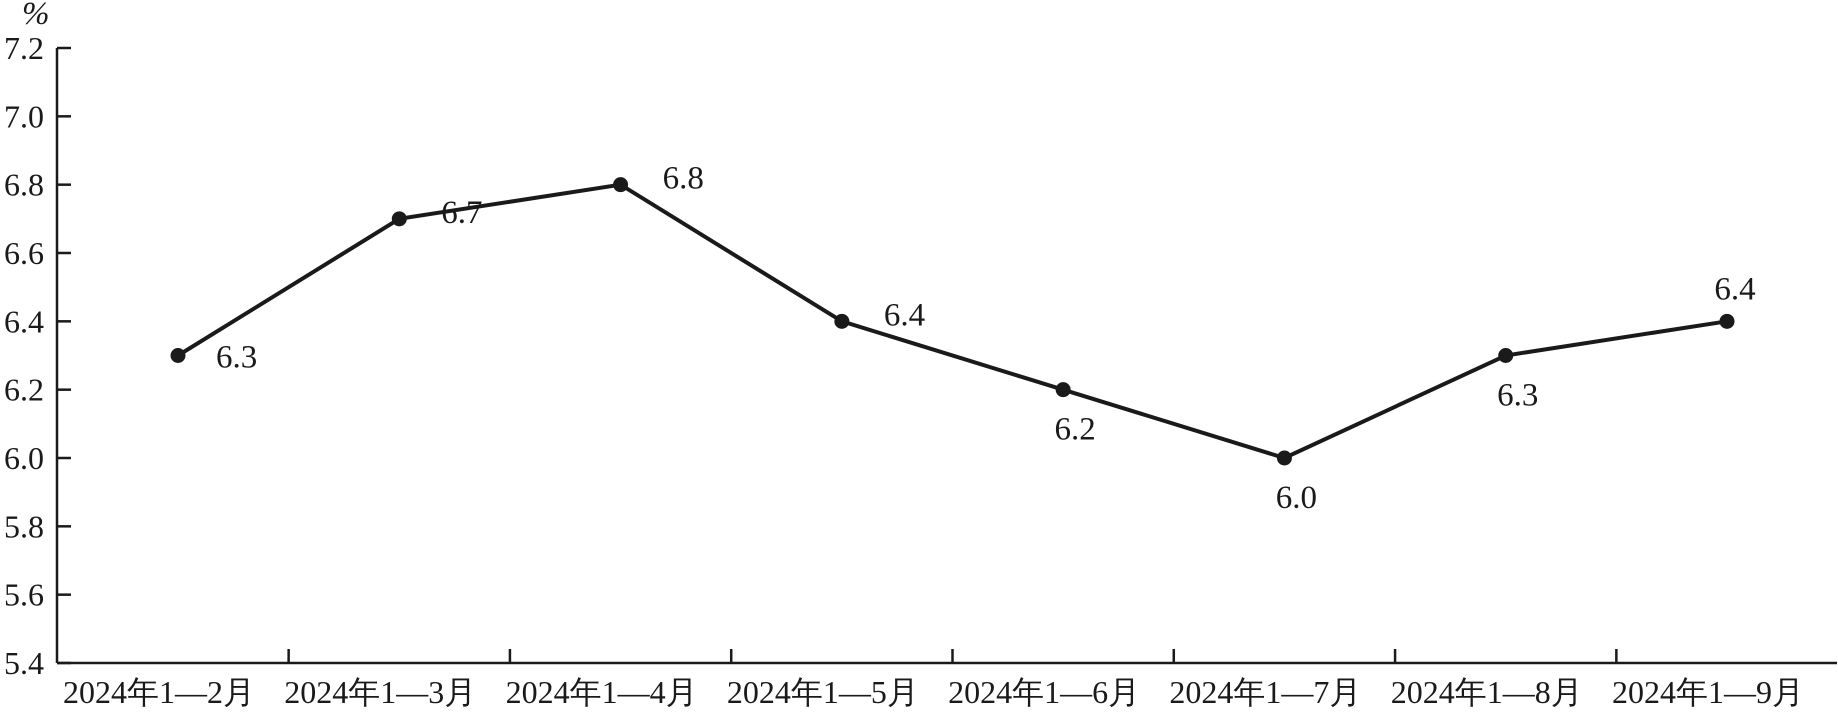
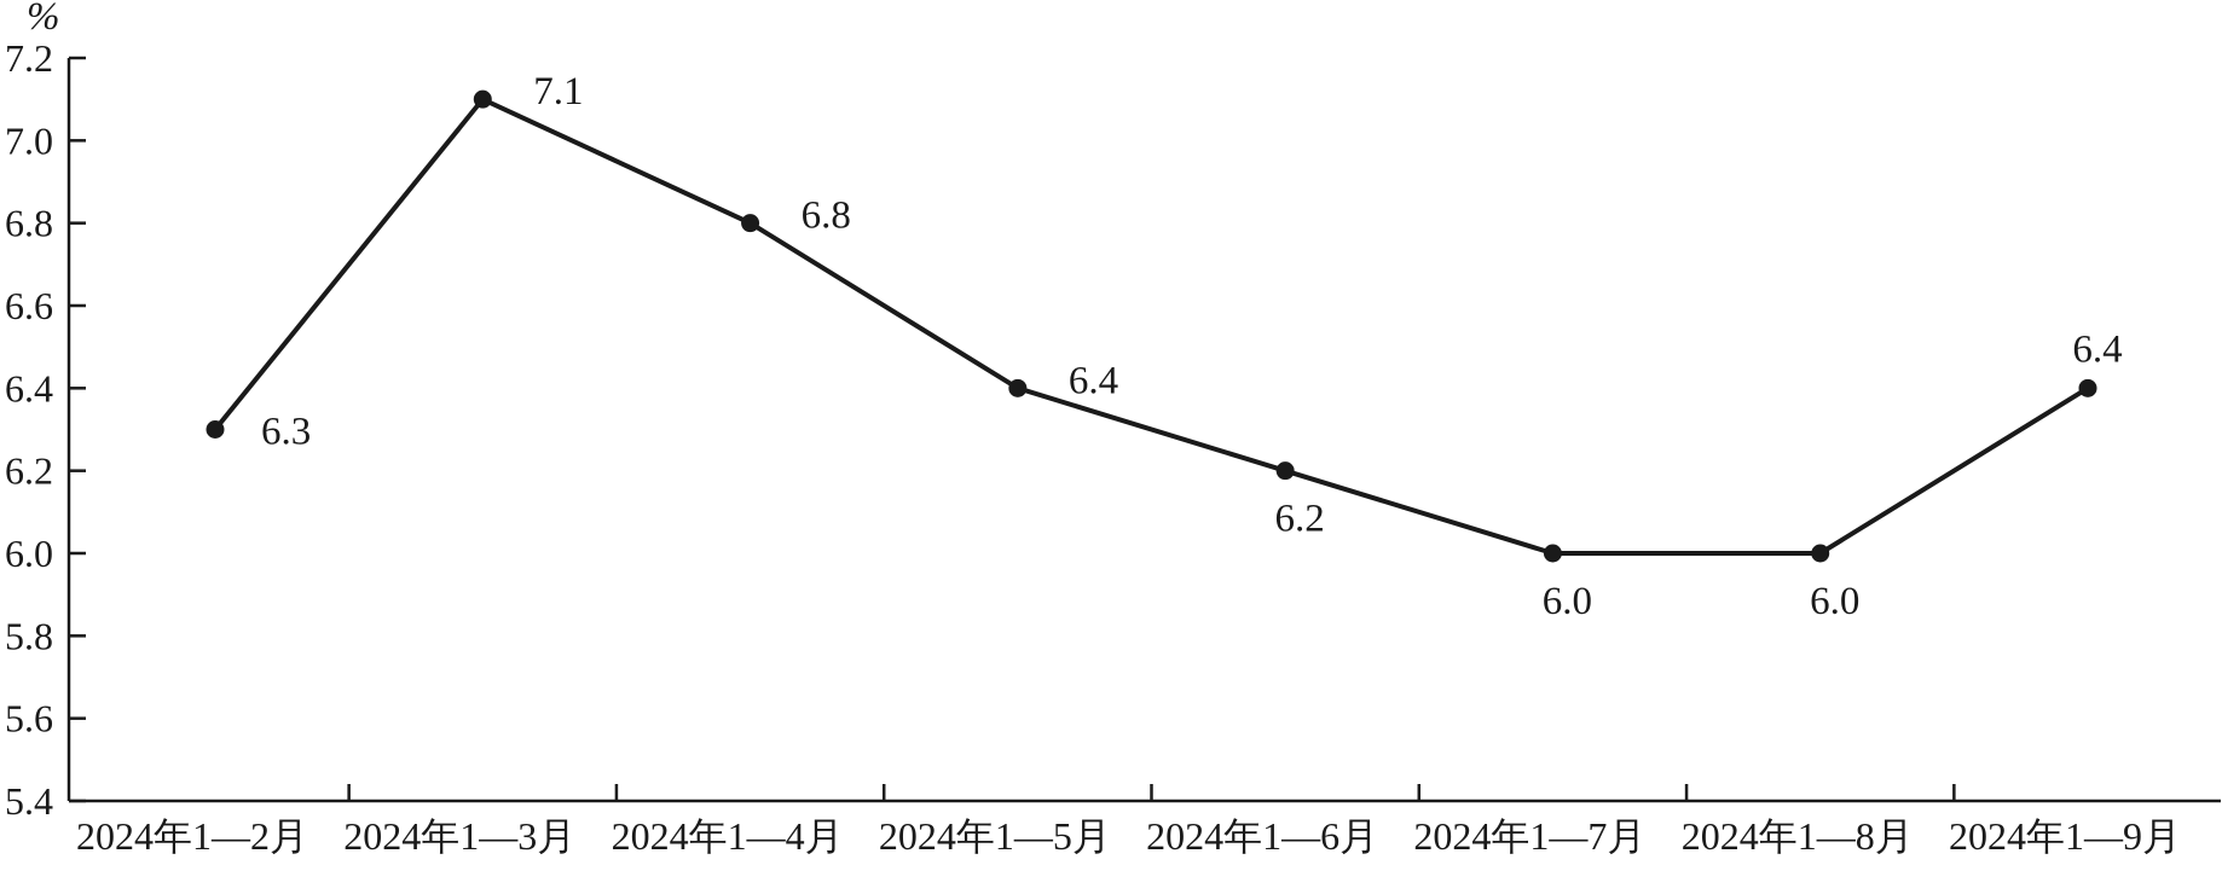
2024年1—3月: 6.7 -> 7.1
2024年1—8月: 6.3 -> 6.0
